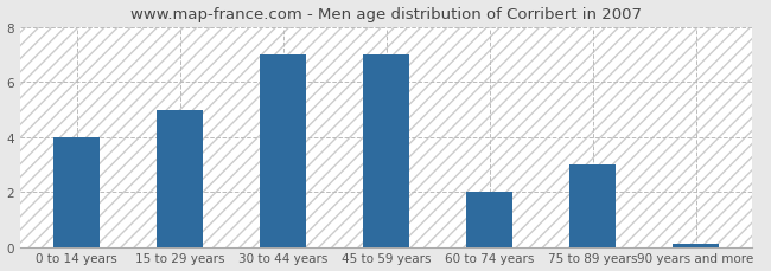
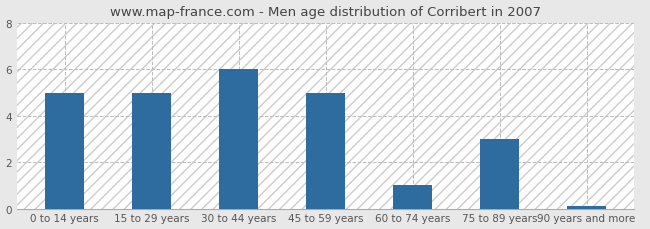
0 to 14 years: 4.0 -> 5.0
30 to 44 years: 7.0 -> 6.0
45 to 59 years: 7.0 -> 5.0
60 to 74 years: 2.0 -> 1.0
